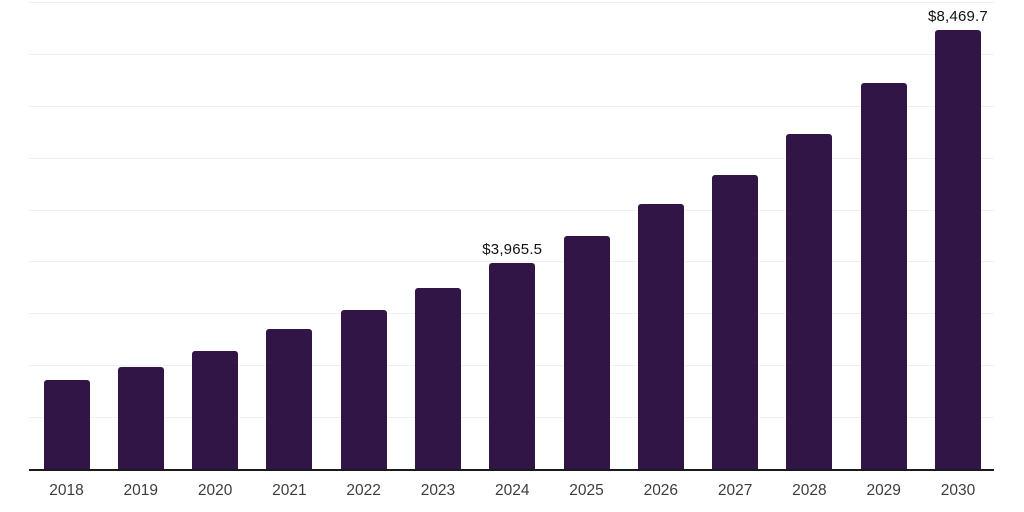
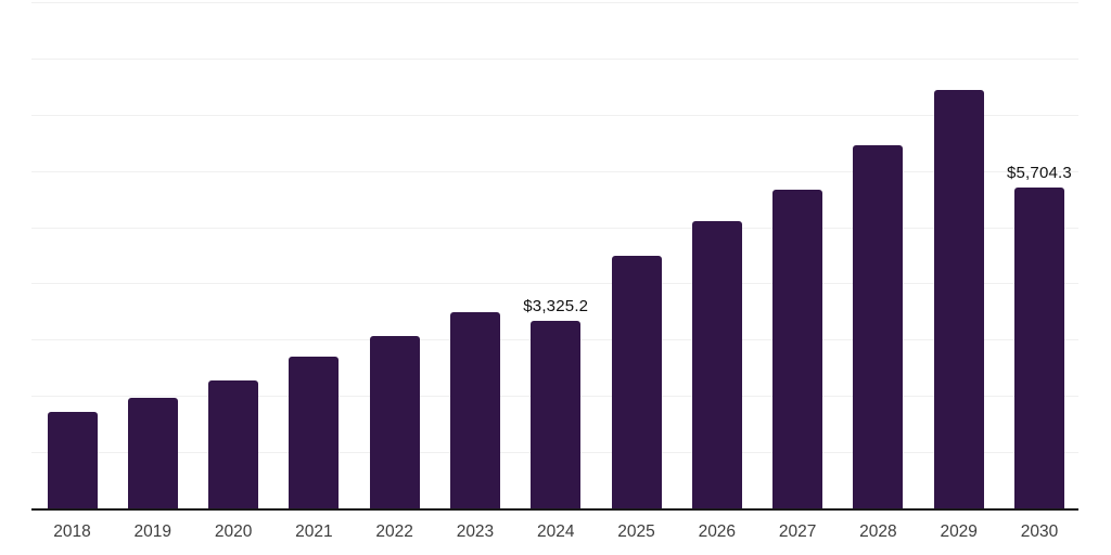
2024: $3,965.5 -> $3,325.2
2030: $8,469.7 -> $5,704.3
